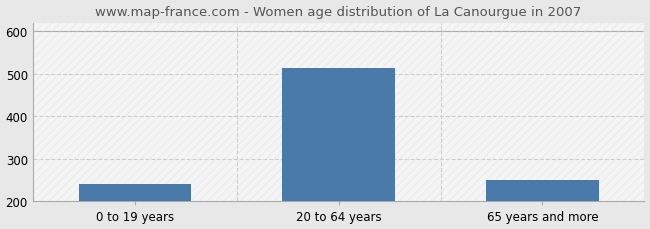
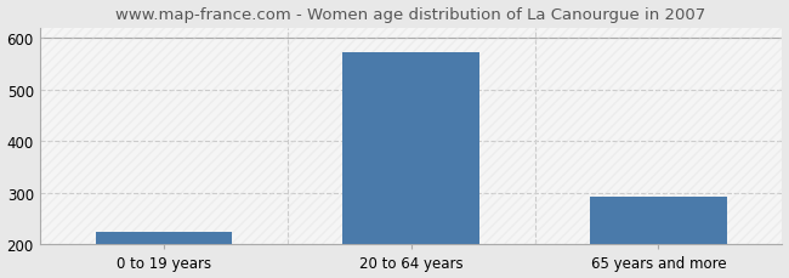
0 to 19 years: 240 -> 225
20 to 64 years: 515 -> 573
65 years and more: 250 -> 292
